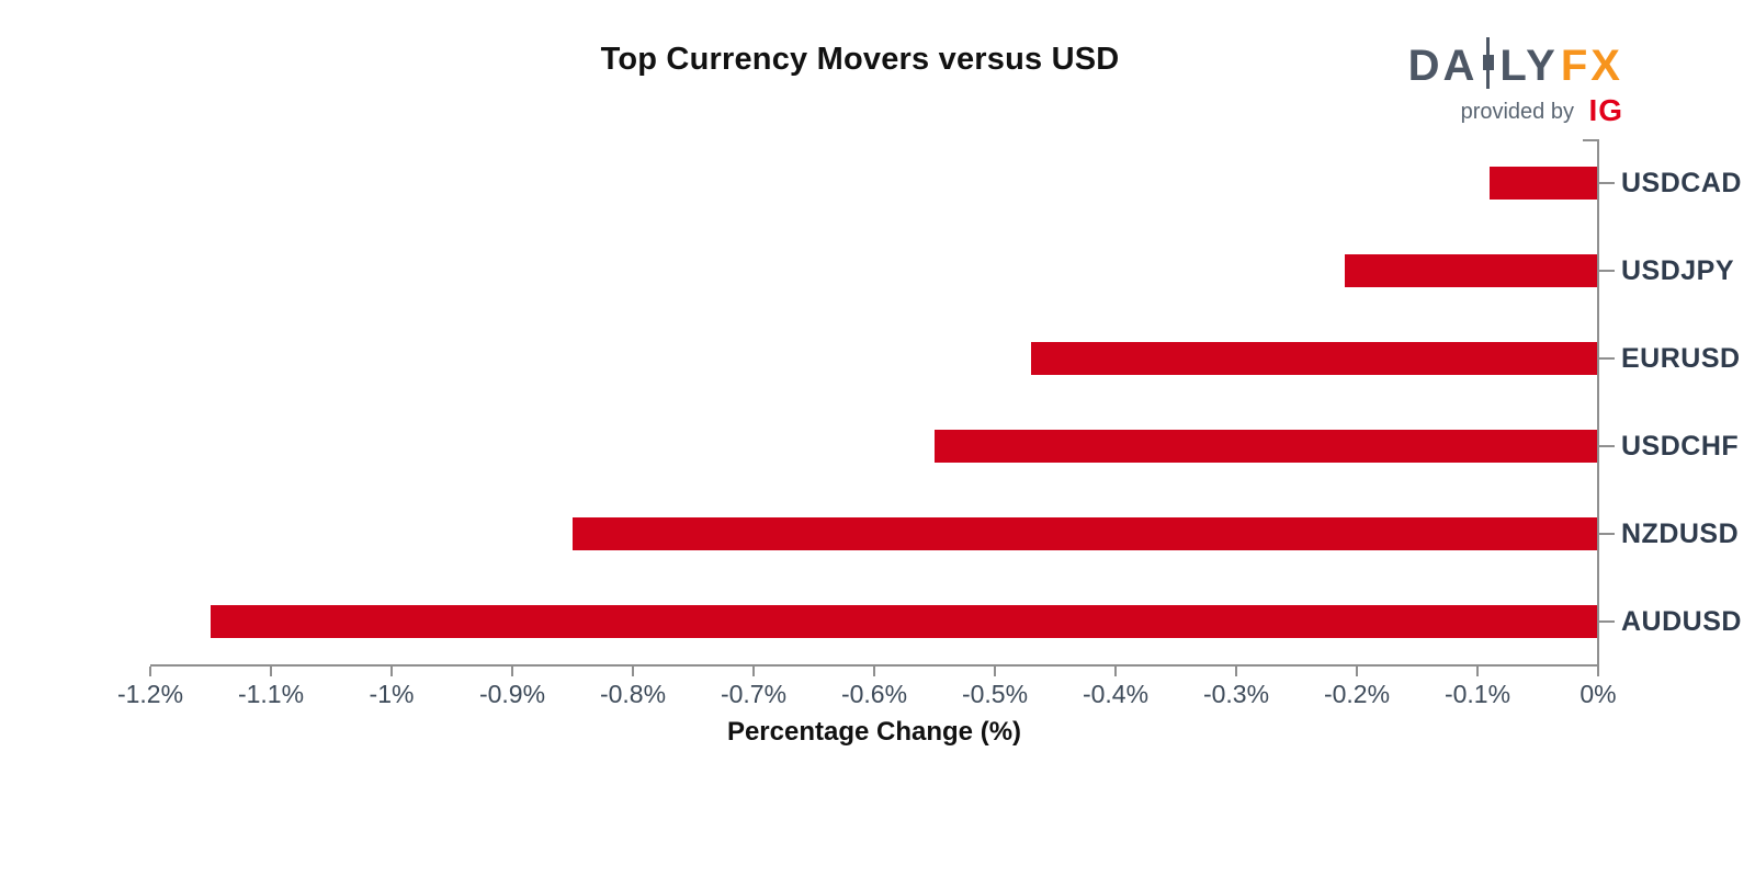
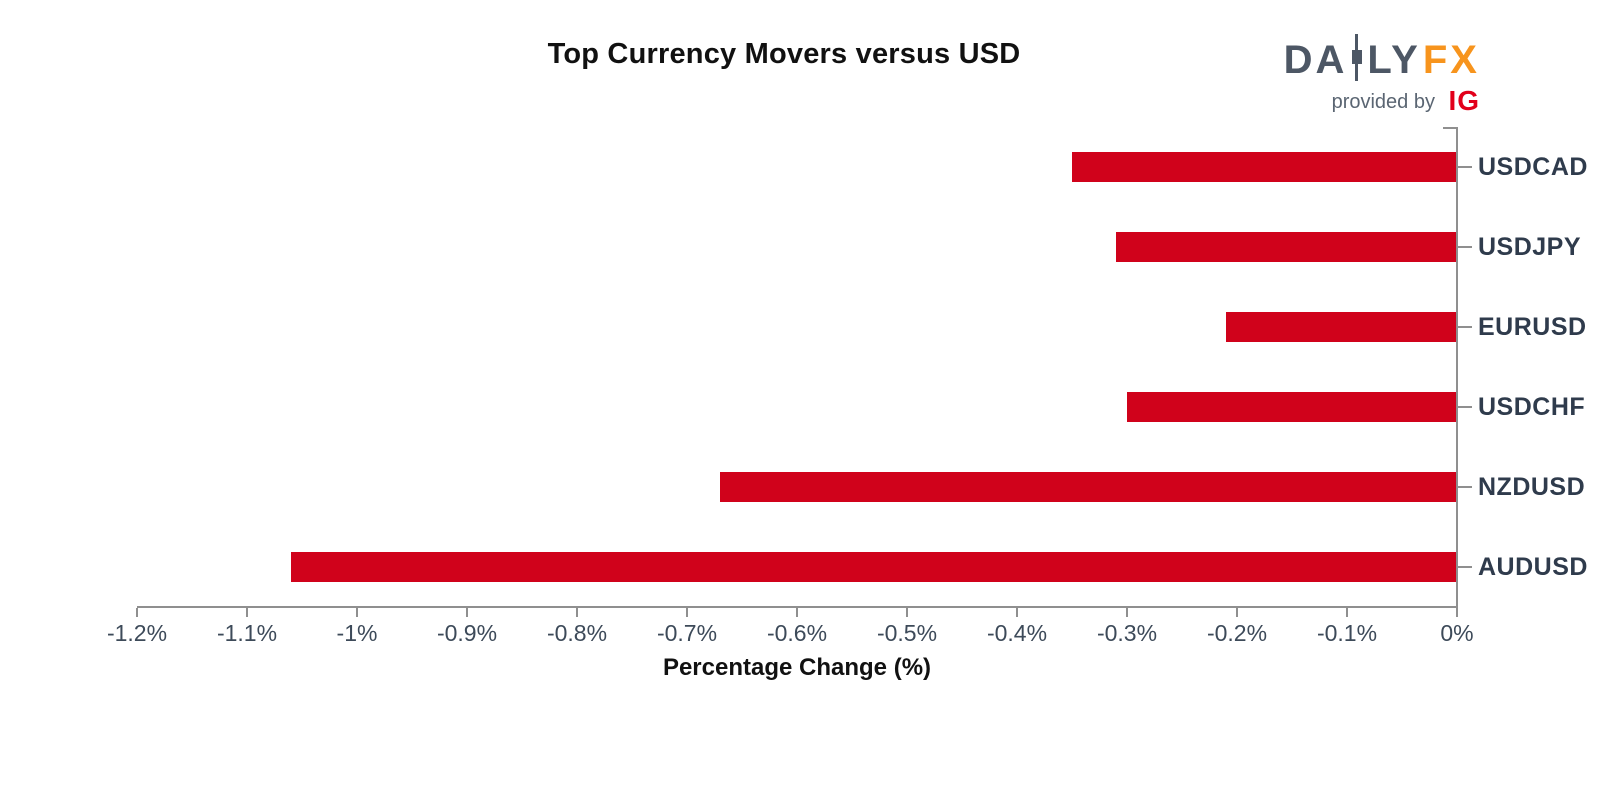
USDCAD: -0.09% -> -0.35%
USDJPY: -0.21% -> -0.31%
EURUSD: -0.47% -> -0.21%
USDCHF: -0.55% -> -0.30%
NZDUSD: -0.85% -> -0.67%
AUDUSD: -1.15% -> -1.06%
